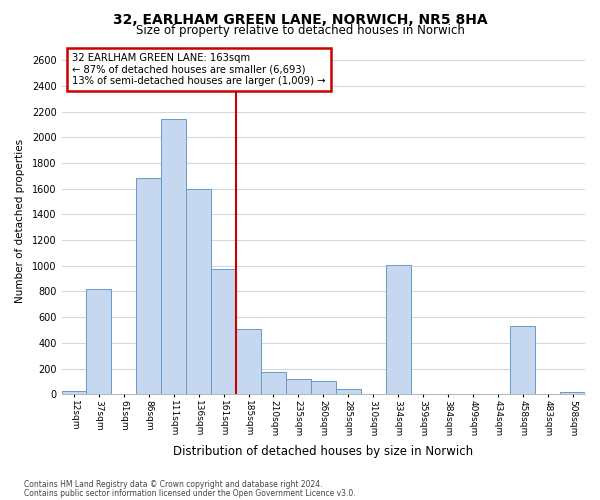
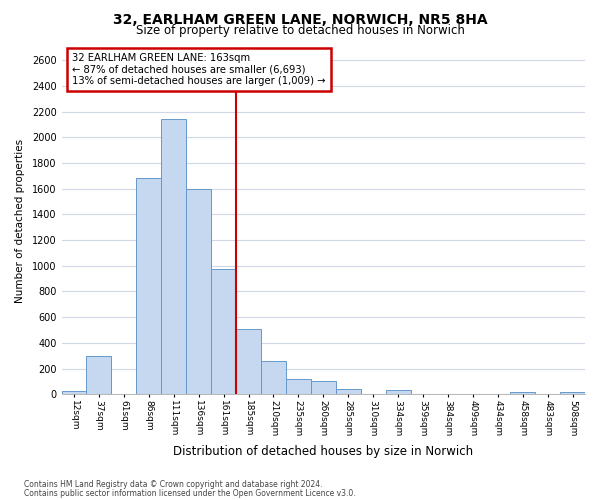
37sqm: 820 -> 300
210sqm: 170 -> 260
334sqm: 1010 -> 40
458sqm: 530 -> 20
